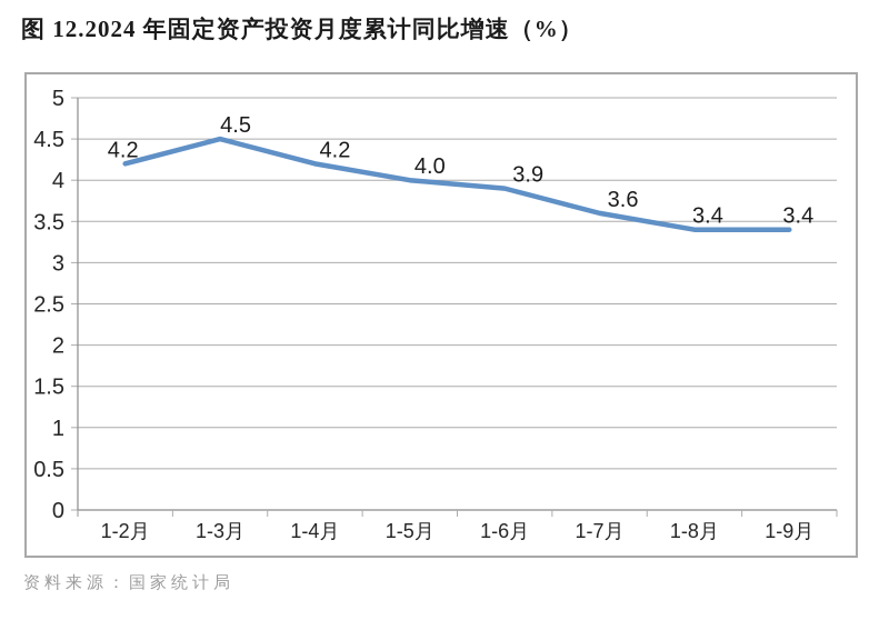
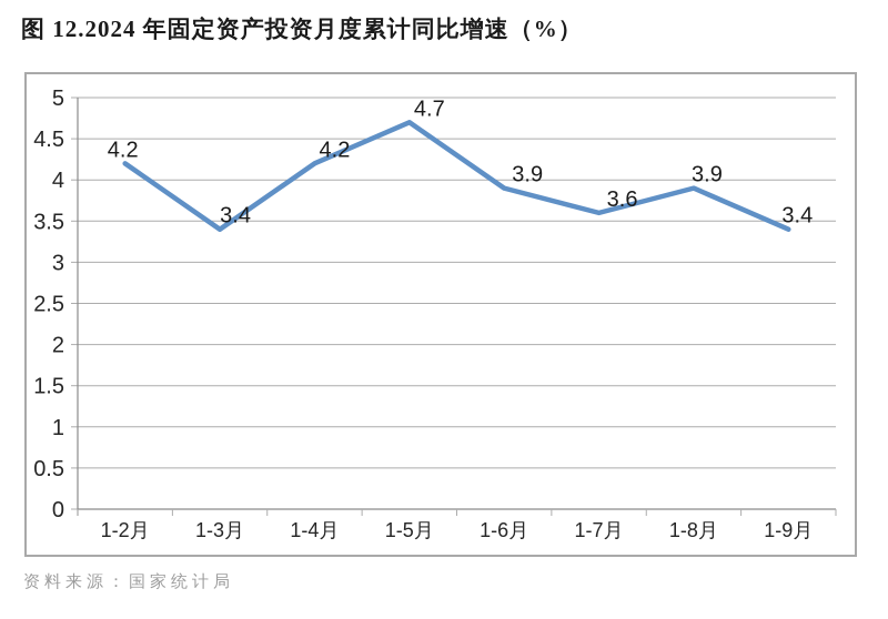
1-3月: 4.5 -> 3.4
1-5月: 4.0 -> 4.7
1-8月: 3.4 -> 3.9
